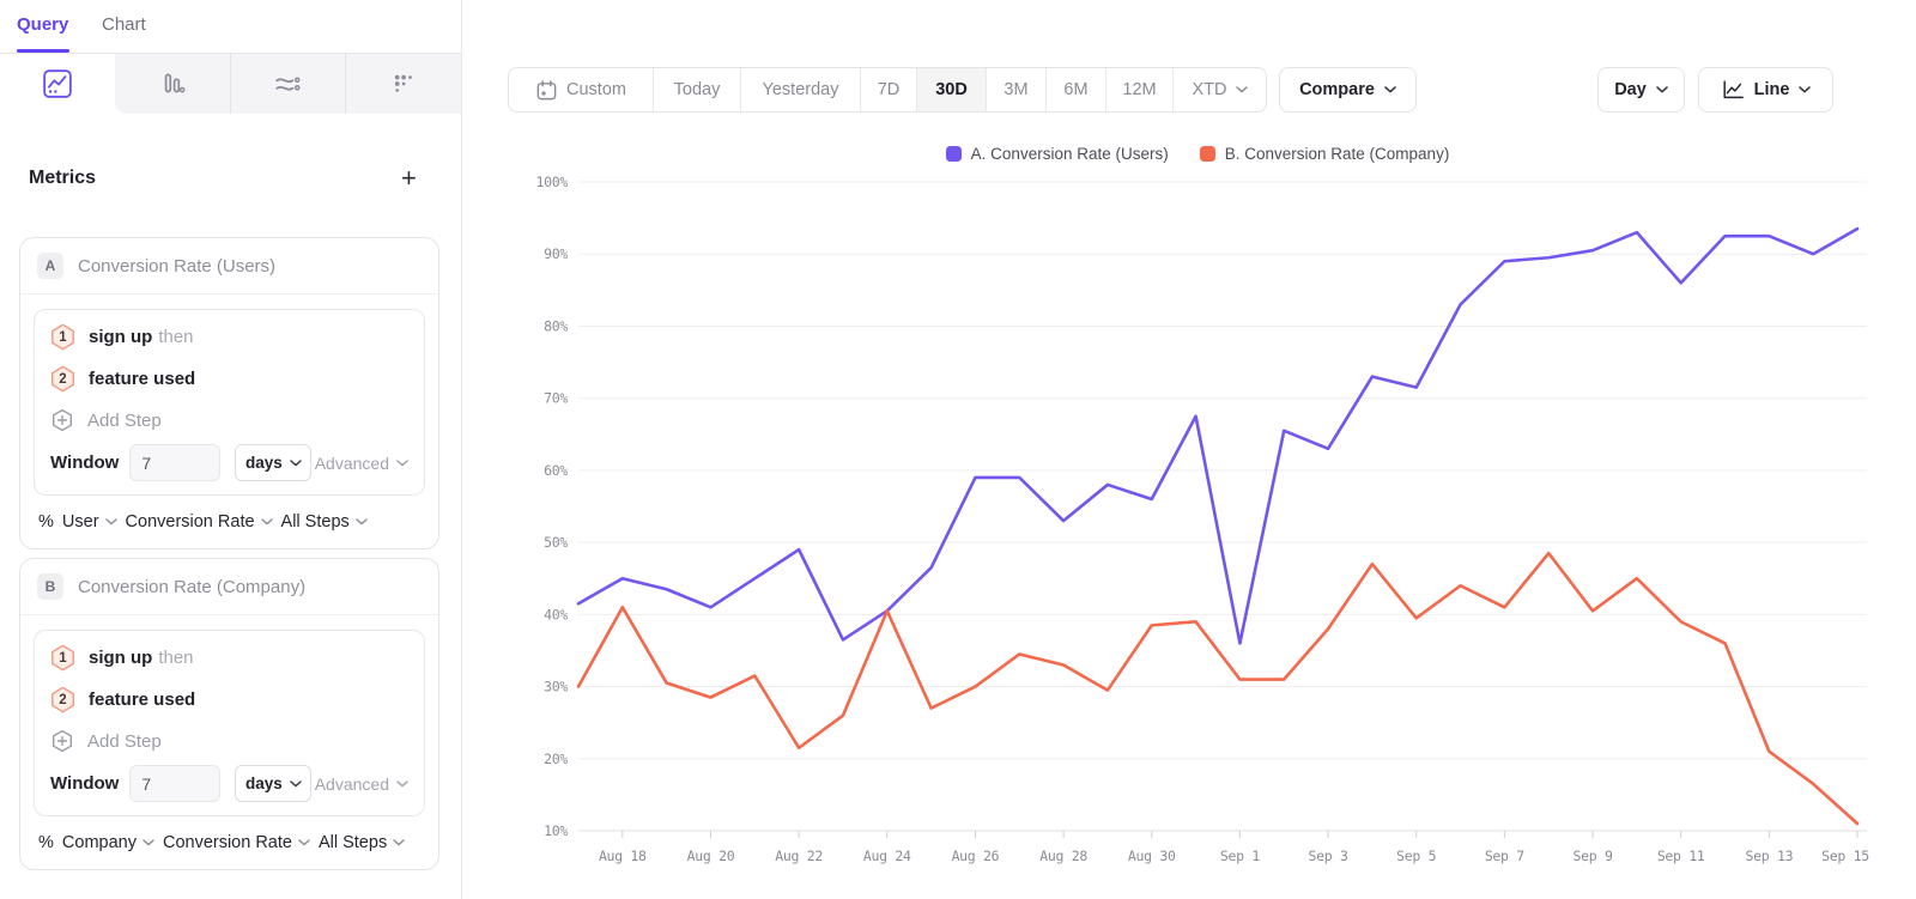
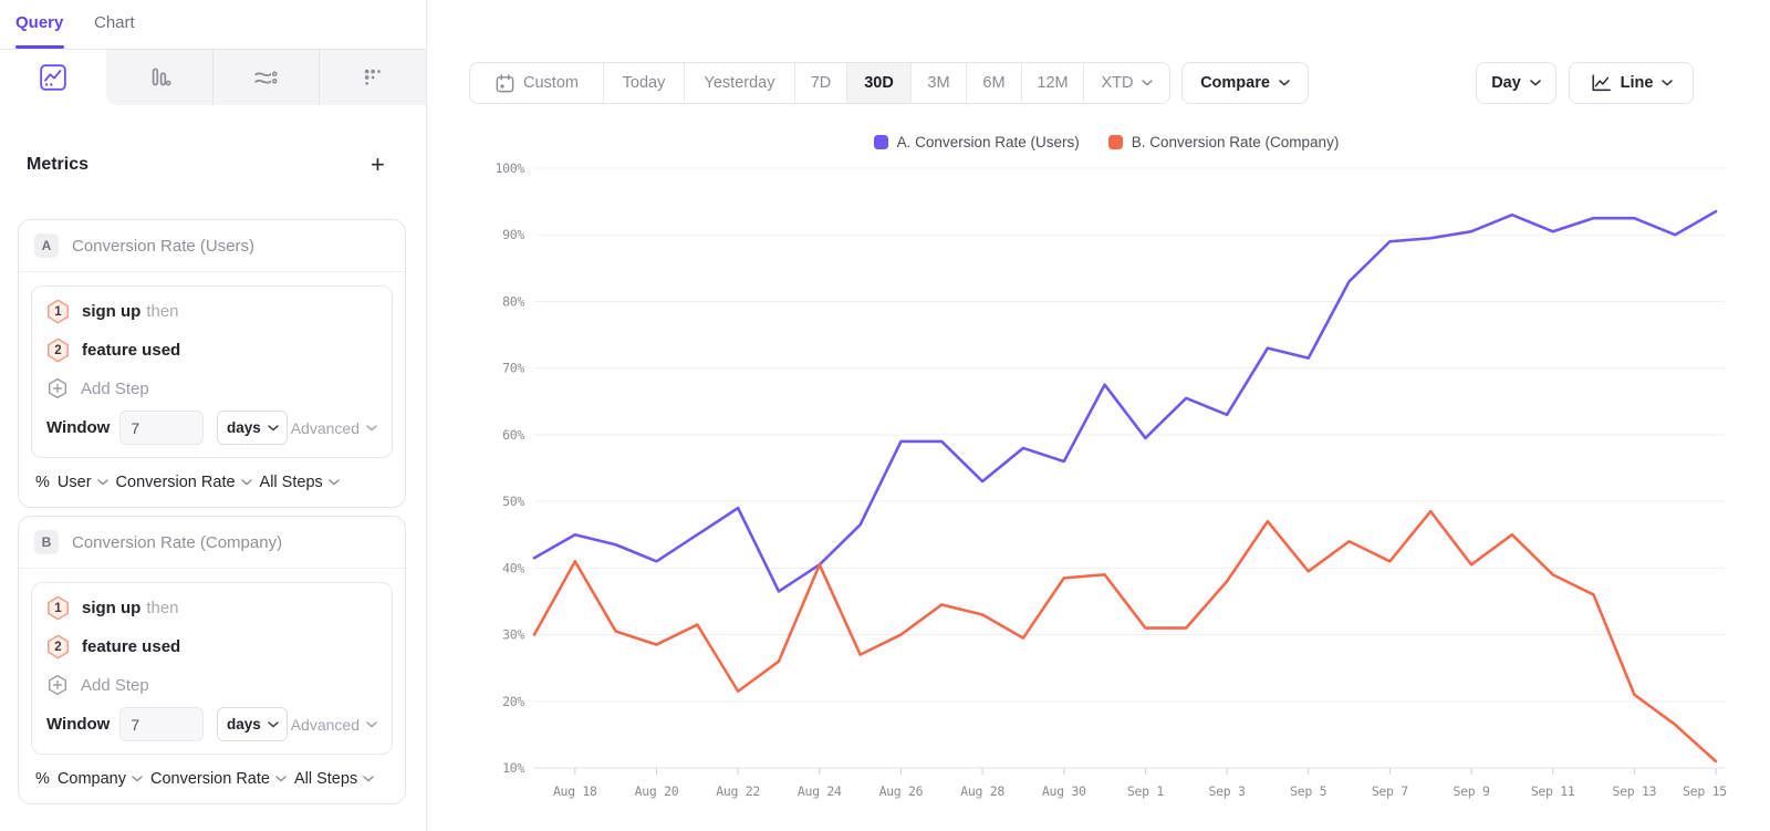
A. Conversion Rate (Users)/Sep 1: 36% -> 60%
A. Conversion Rate (Users)/Sep 11: 86% -> 90%
